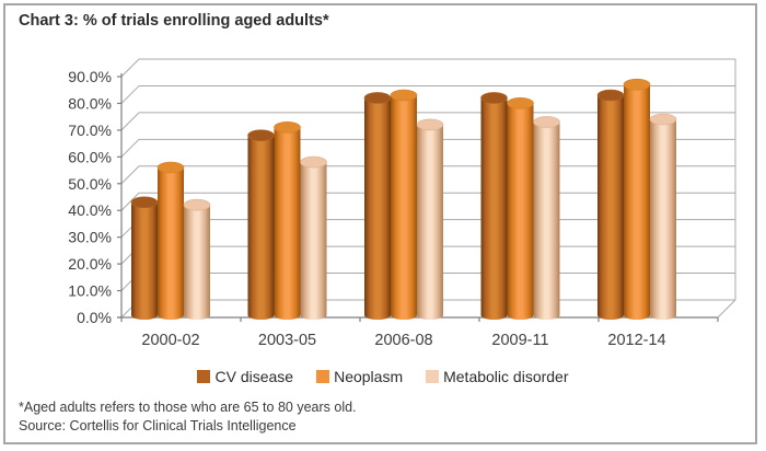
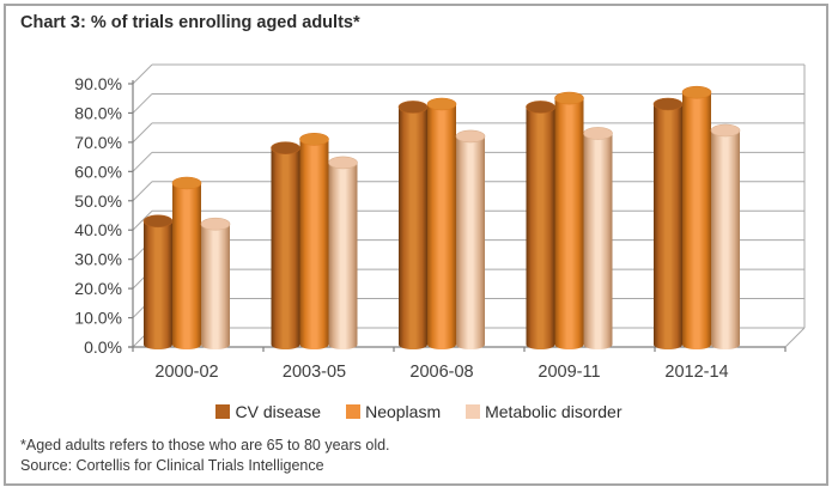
Metabolic disorder/2003-05: 56% -> 61%
Neoplasm/2009-11: 78% -> 83%
